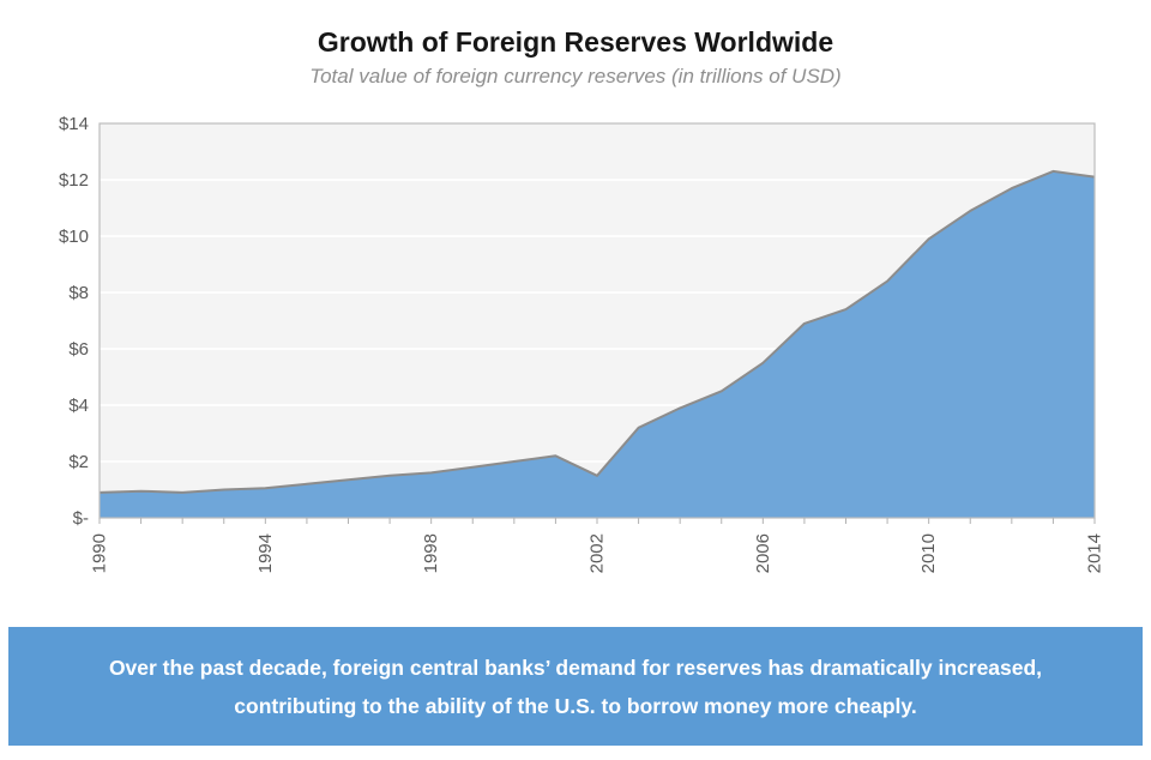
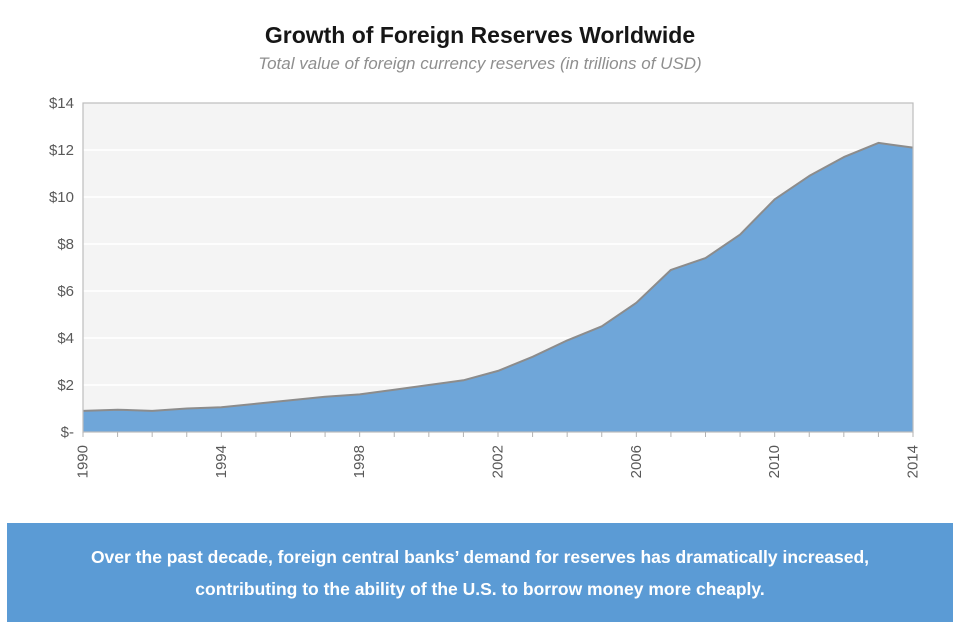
2002: $1.5 -> $2.6
